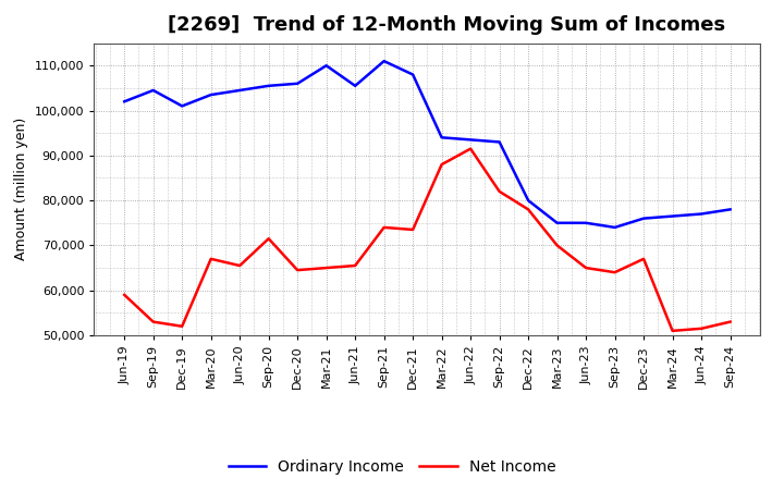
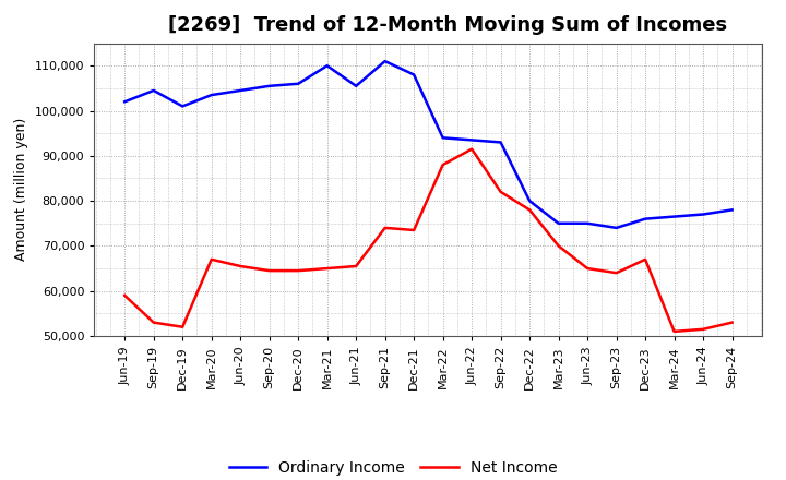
Net Income/Sep-20: 71,500 -> 64,500
